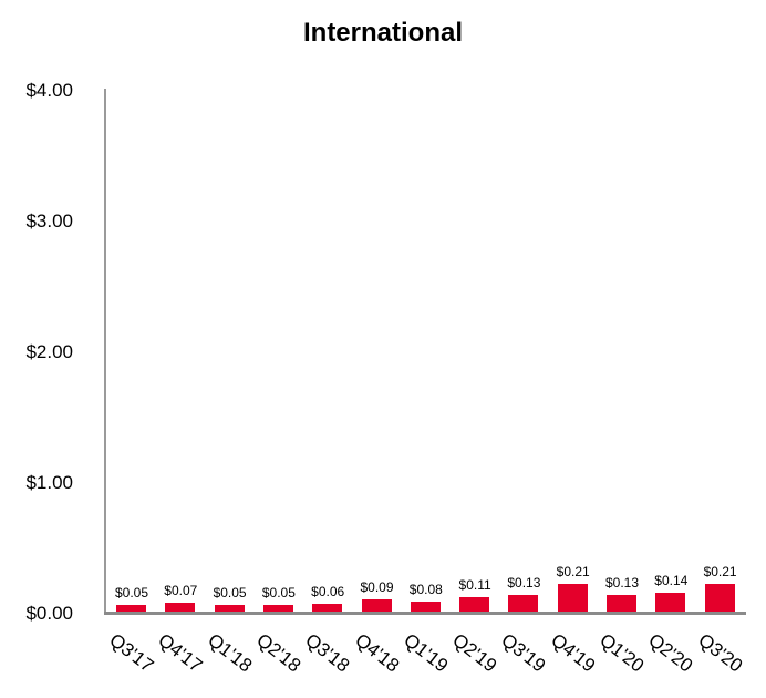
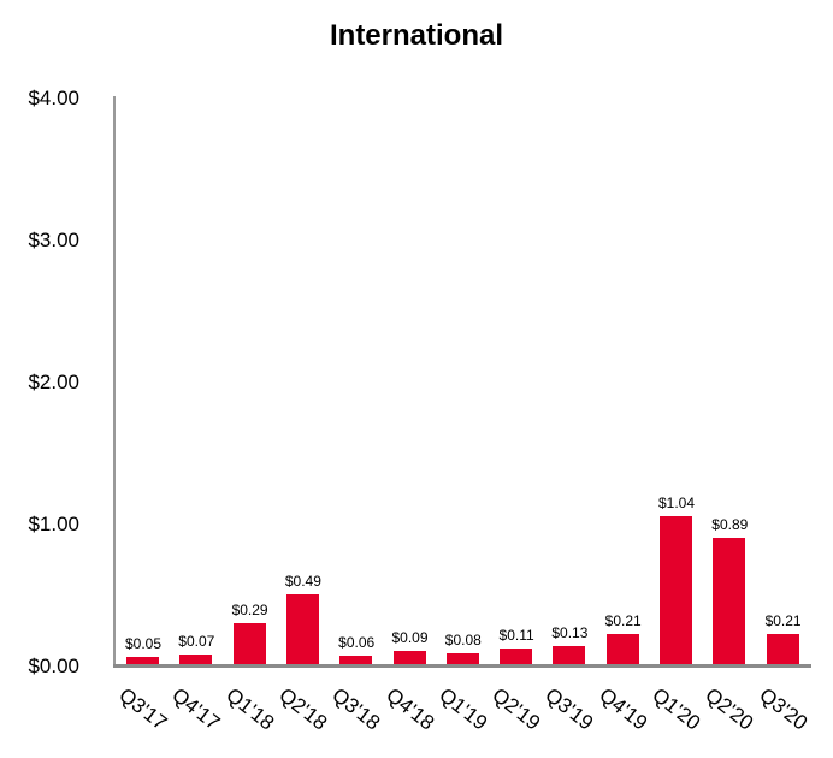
Q1'18: $0.05 -> $0.29
Q2'18: $0.05 -> $0.49
Q1'20: $0.13 -> $1.04
Q2'20: $0.14 -> $0.89
